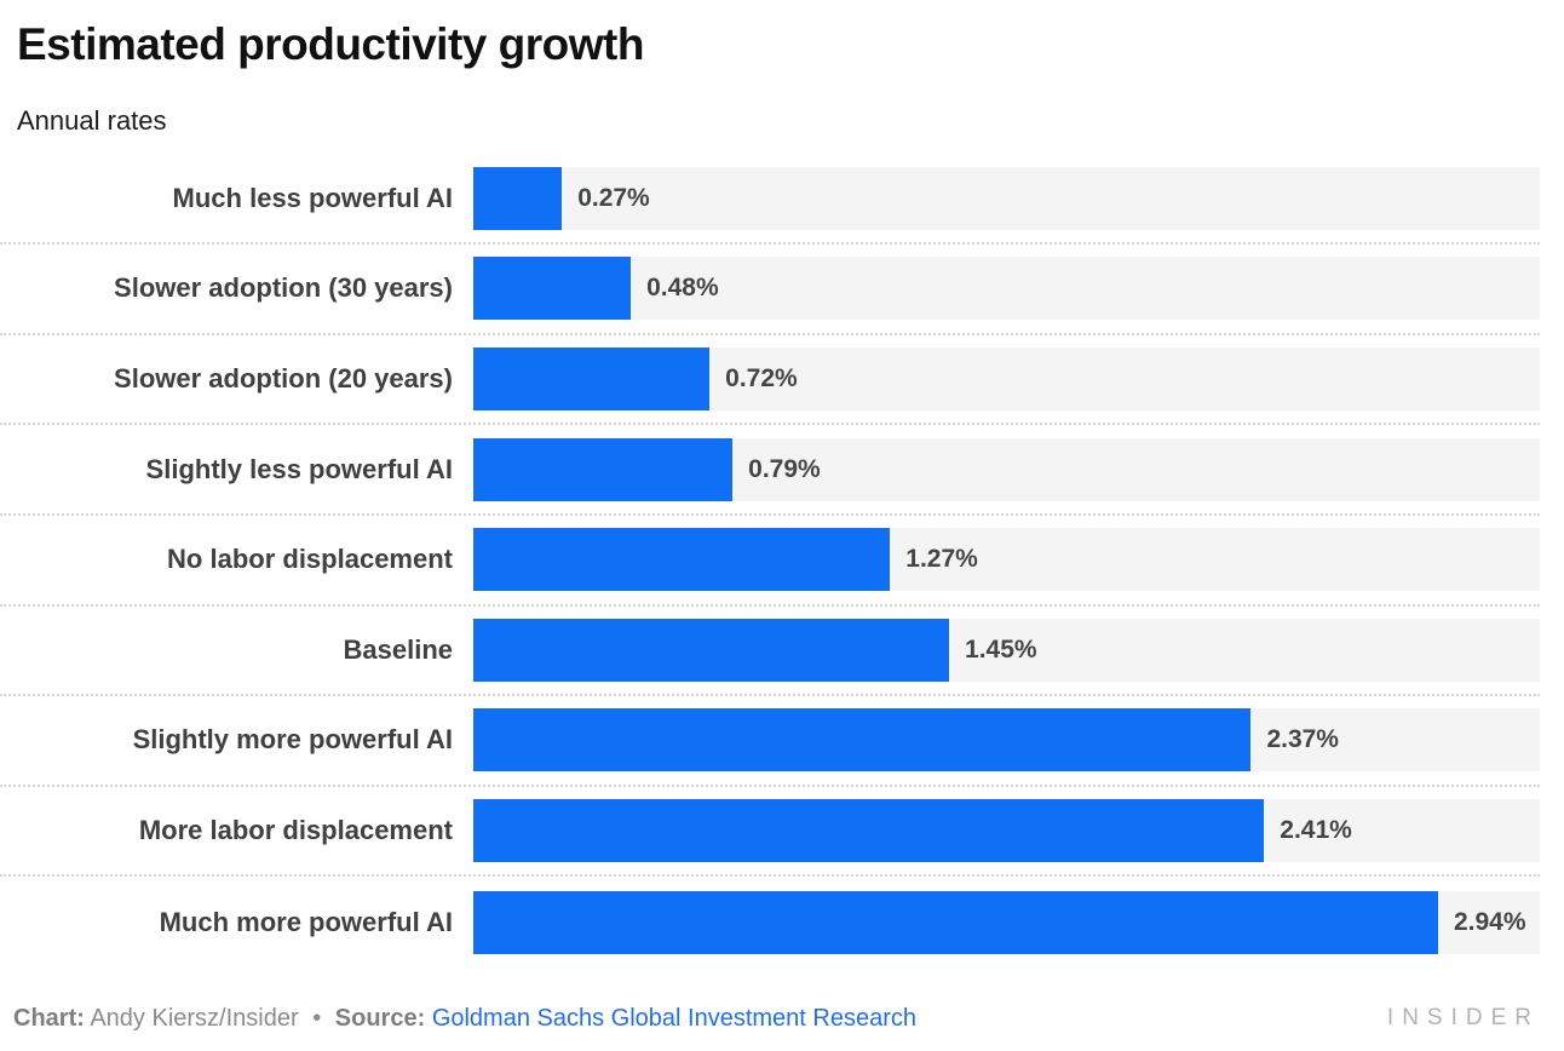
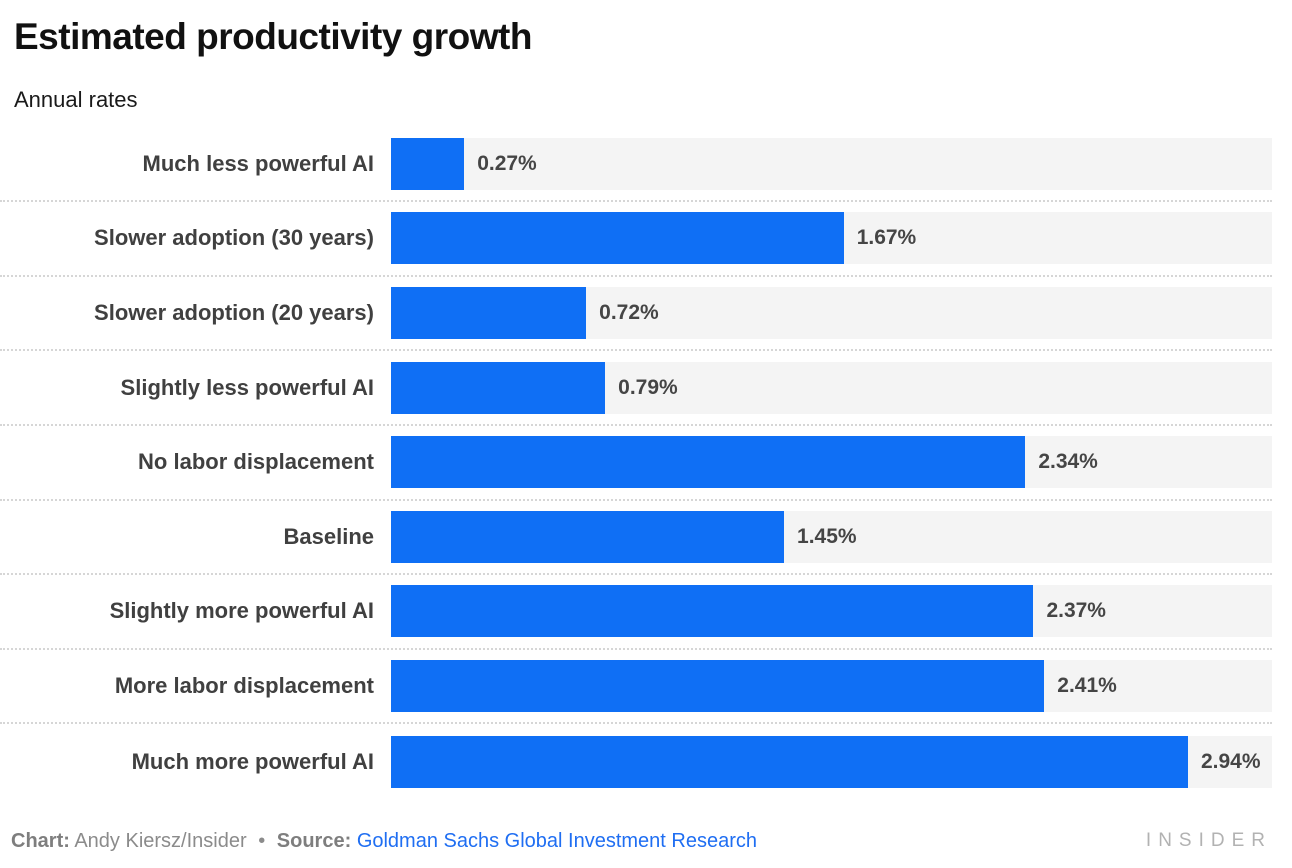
Slower adoption (30 years): 0.48% -> 1.67%
No labor displacement: 1.27% -> 2.34%
